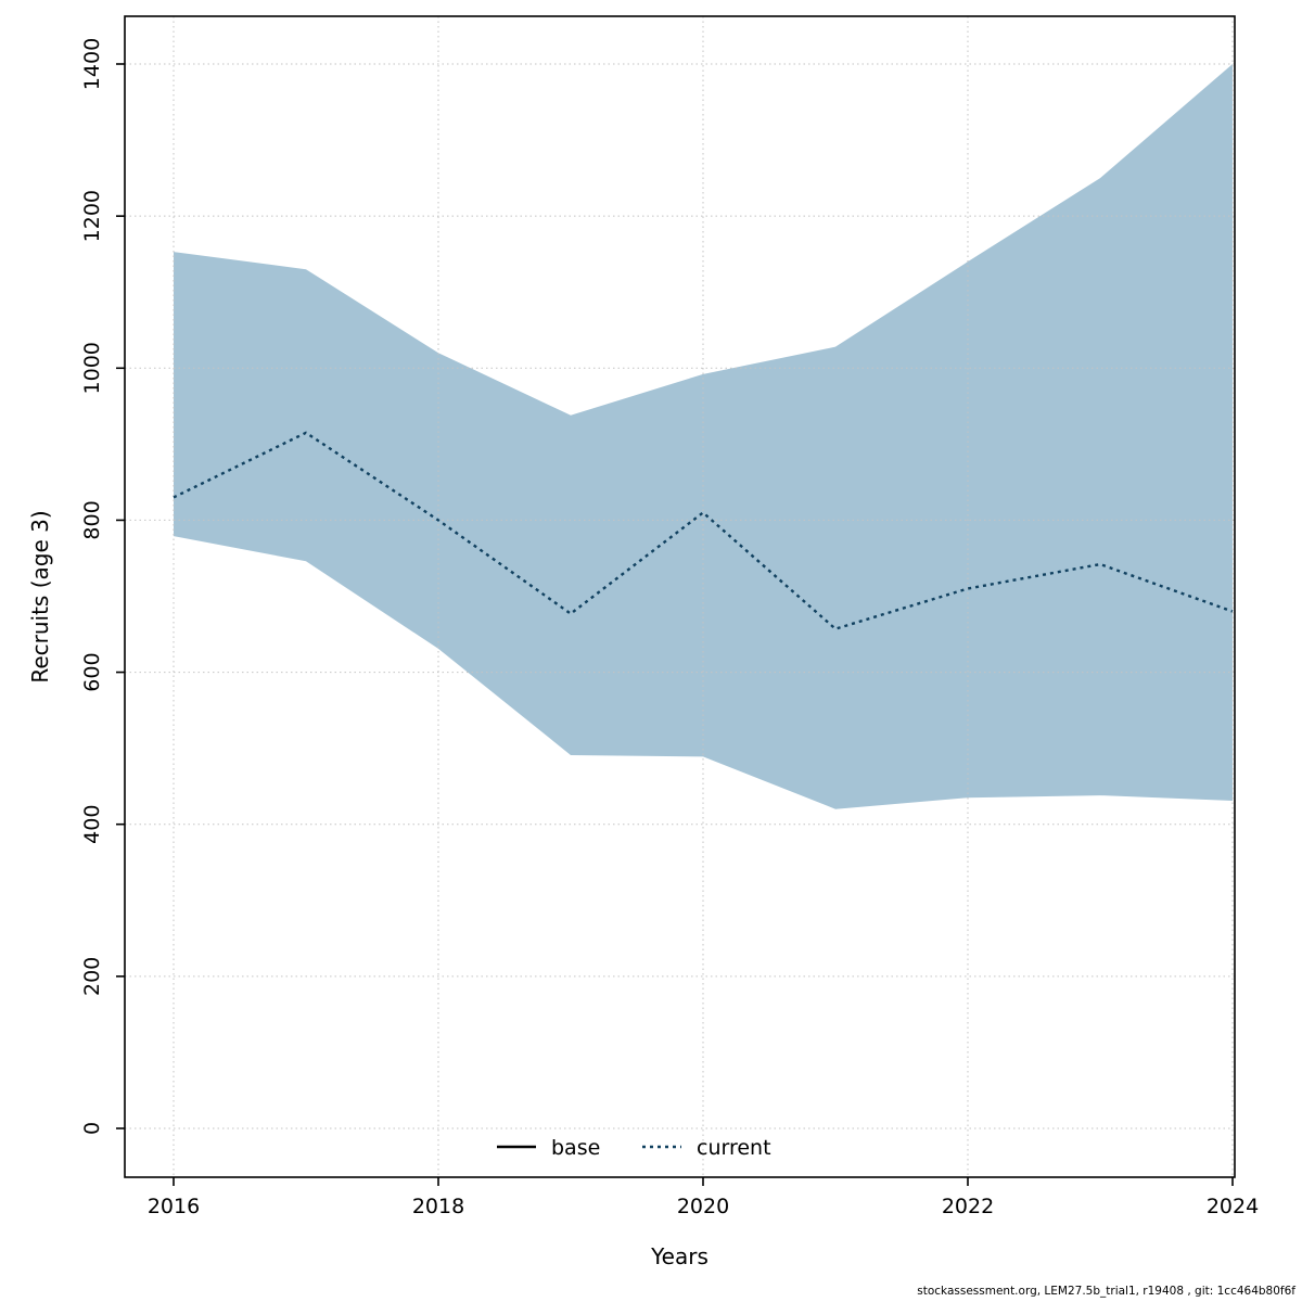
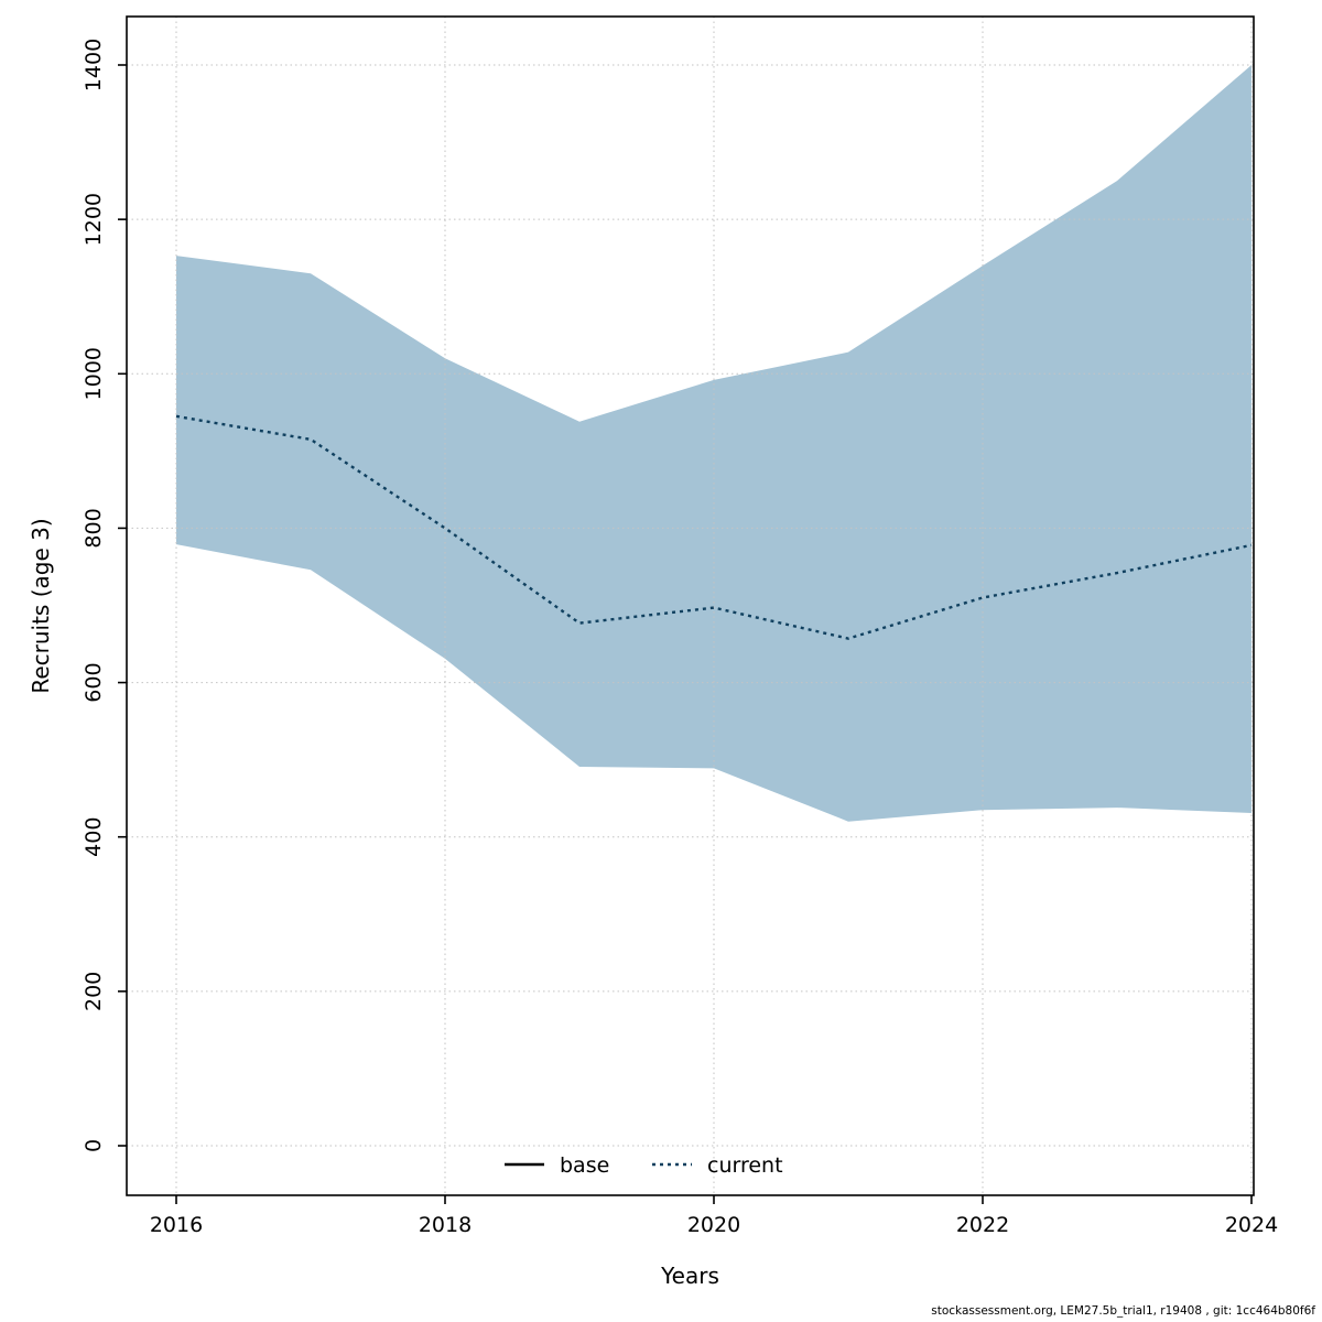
2016: 830 -> 940
2020: 810 -> 700
2024: 680 -> 780
